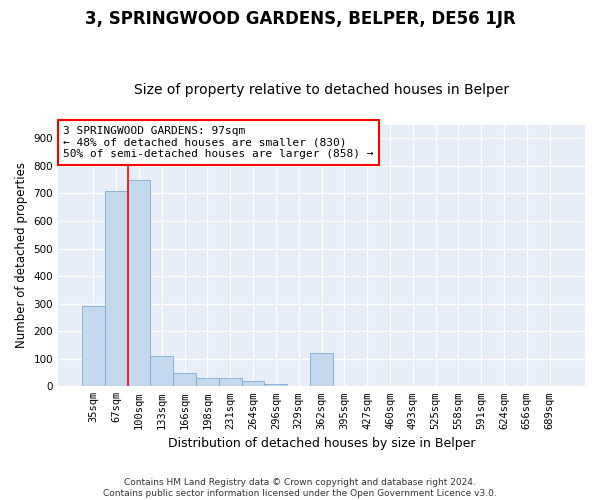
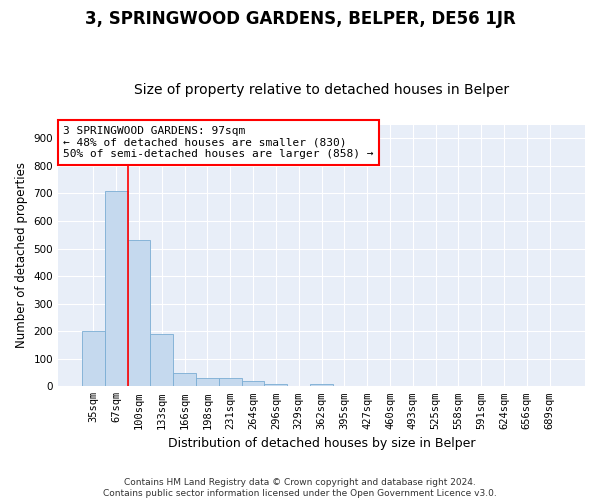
35sqm: 290 -> 200
100sqm: 750 -> 530
133sqm: 110 -> 190
362sqm: 120 -> 10
